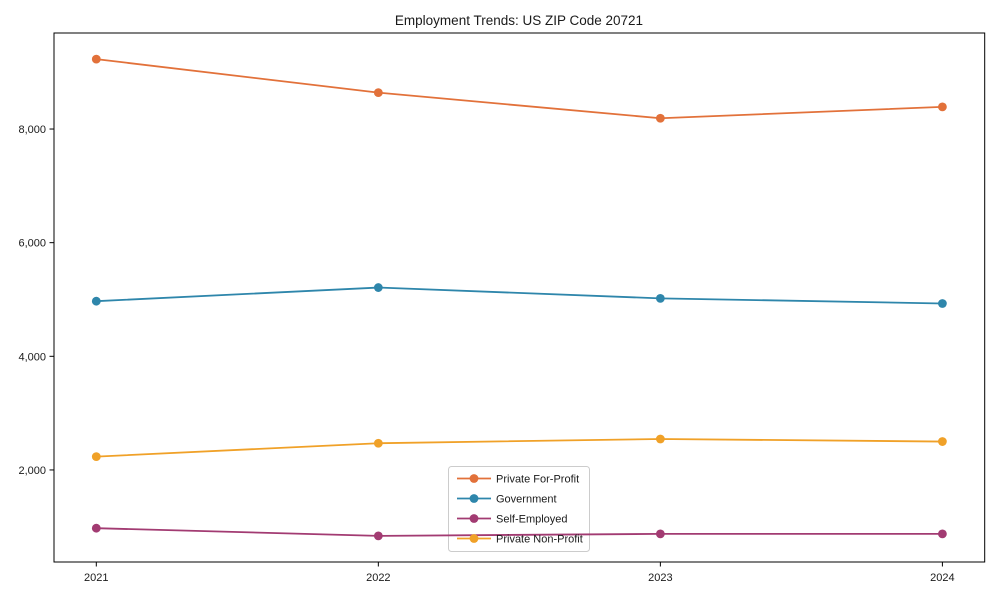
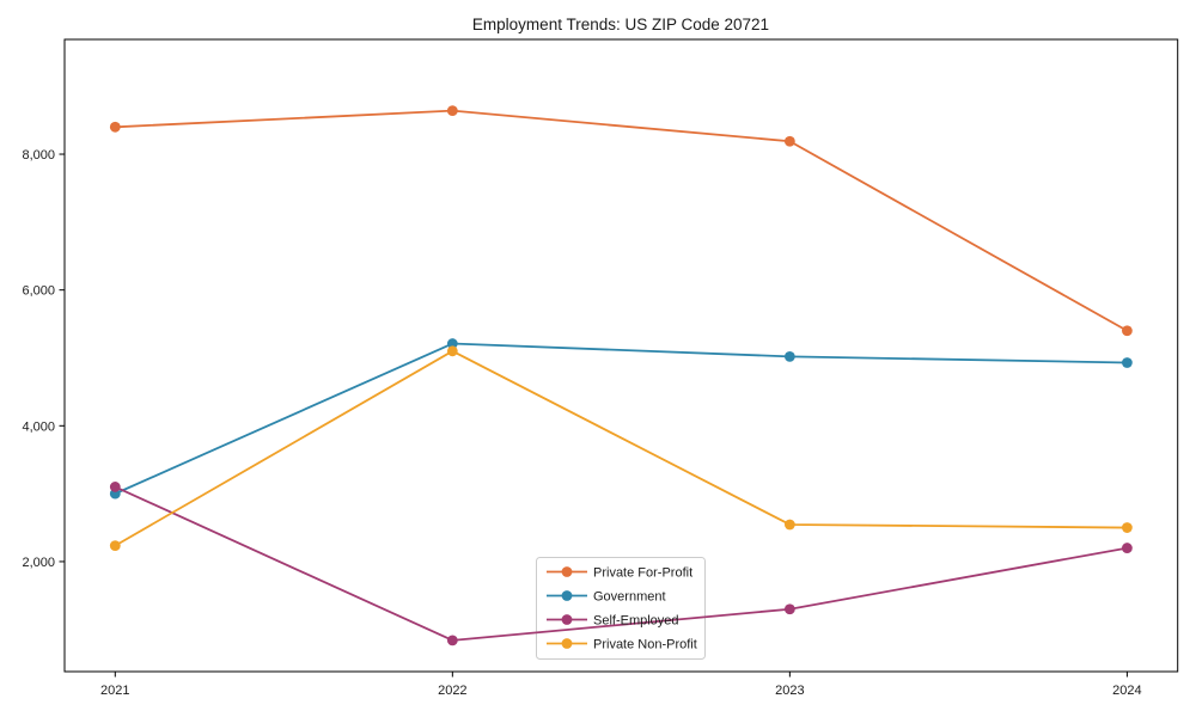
Private For-Profit/2021: 9200 -> 8400
Government/2021: 5000 -> 3000
Self-Employed/2021: 1000 -> 3100
Private Non-Profit/2022: 2500 -> 5100
Self-Employed/2023: 900 -> 1300
Private For-Profit/2024: 8400 -> 5400
Self-Employed/2024: 900 -> 2200
